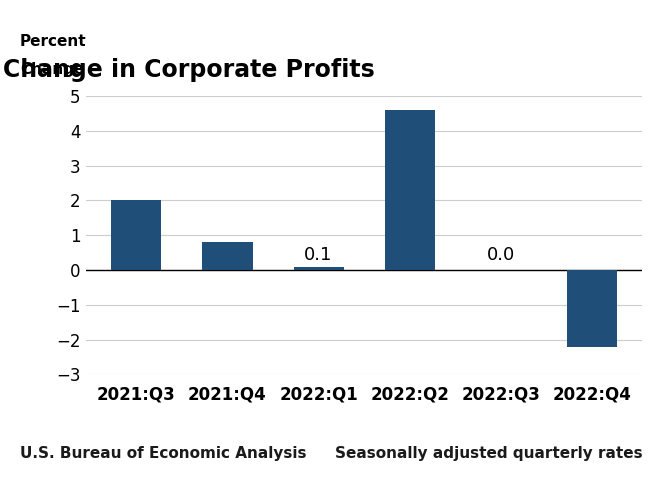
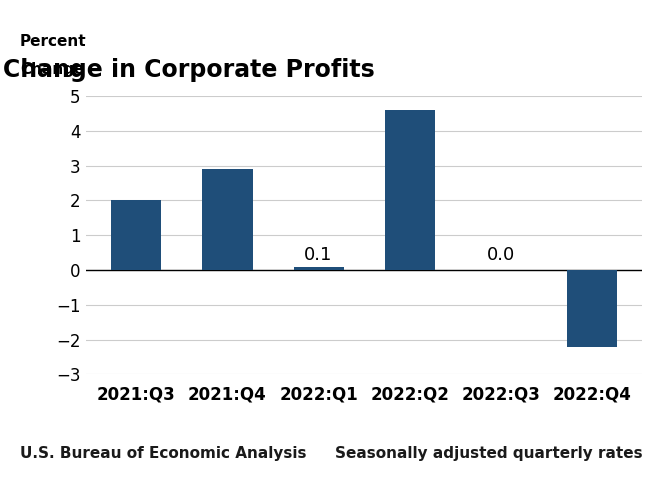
2021:Q4: 0.8 -> 2.9
